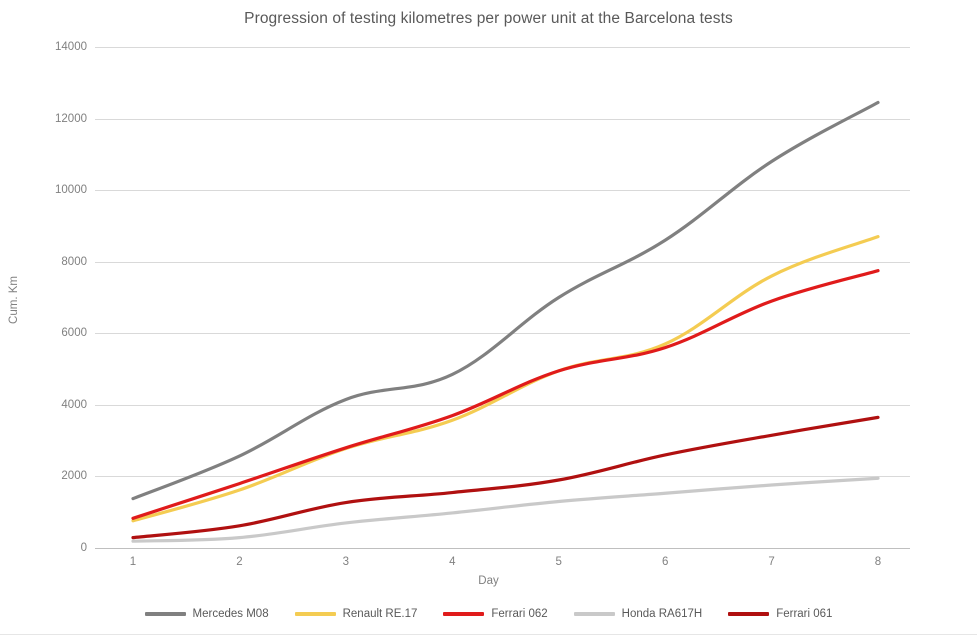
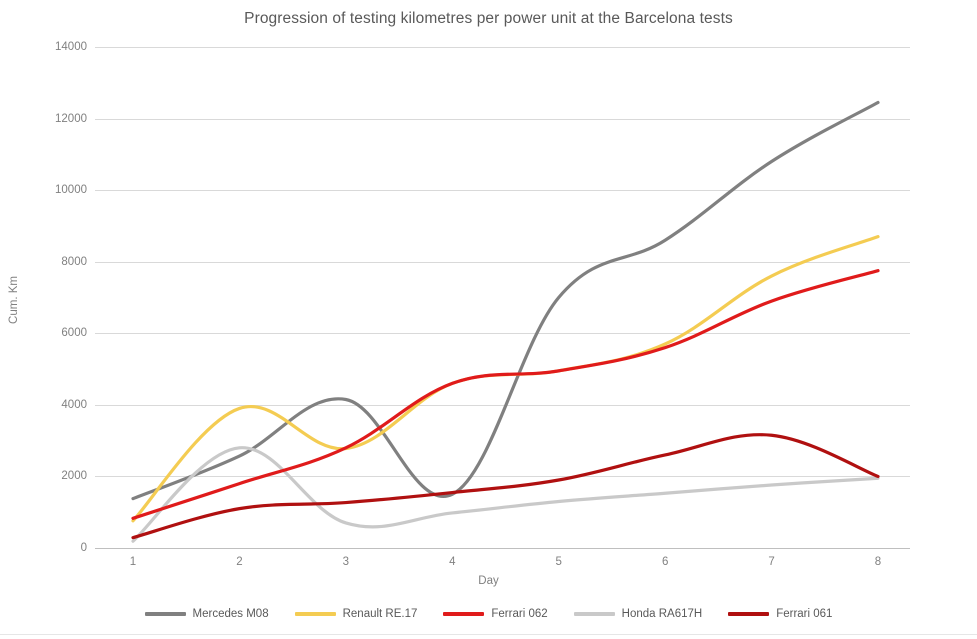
Renault RE.17/2: 1600 -> 3900
Honda RA617H/2: 300 -> 2800
Ferrari 061/2: 600 -> 1100
Mercedes M08/4: 4800 -> 1500
Renault RE.17/4: 3600 -> 4600
Ferrari 062/4: 3700 -> 4600
Ferrari 061/8: 3600 -> 2000
